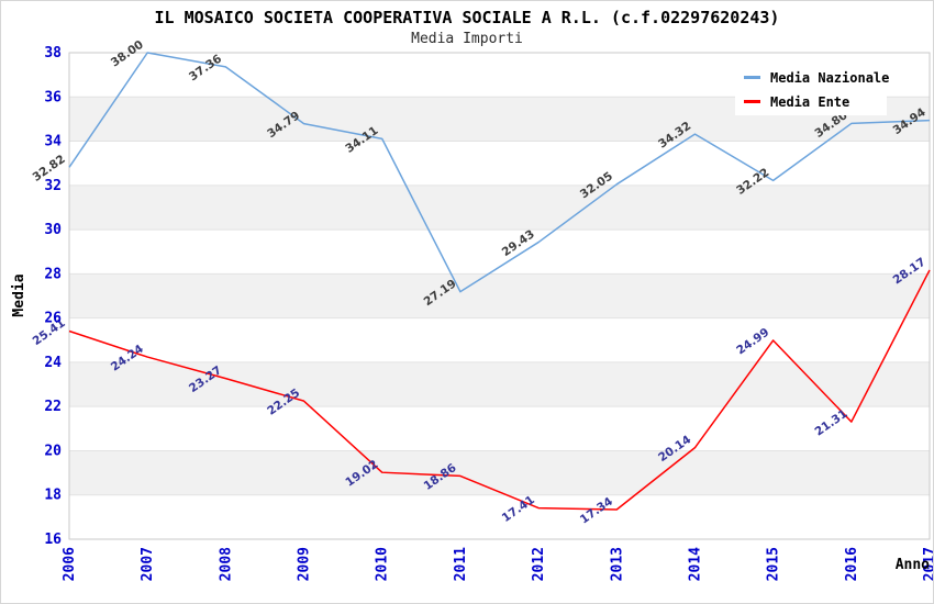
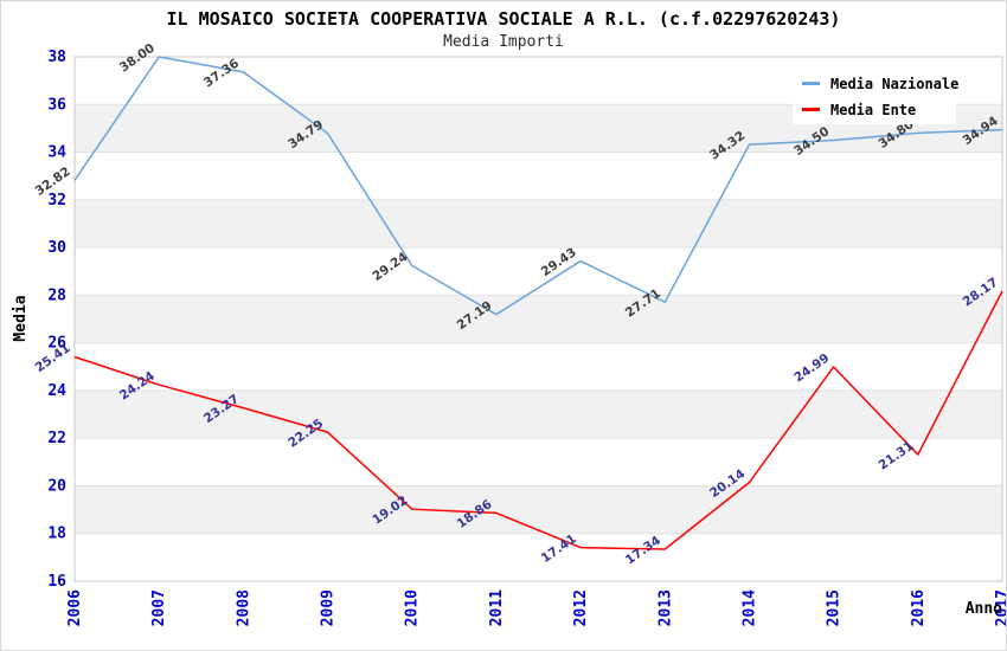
Media Nazionale/2010: 34.11 -> 29.24
Media Nazionale/2013: 32.05 -> 27.71
Media Nazionale/2015: 32.22 -> 34.50
